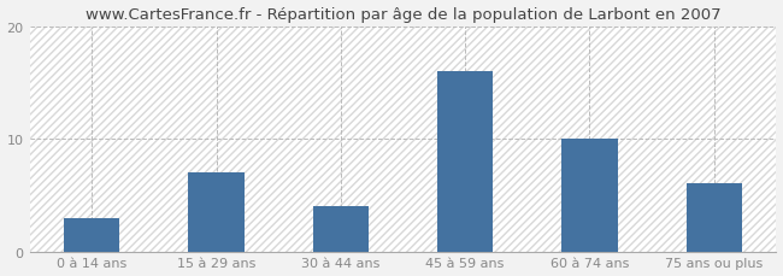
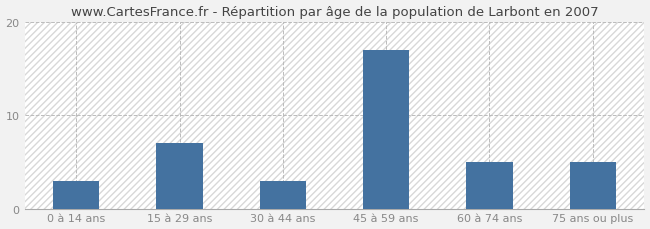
30 à 44 ans: 4 -> 3
45 à 59 ans: 16 -> 17
60 à 74 ans: 10 -> 5
75 ans ou plus: 6 -> 5
